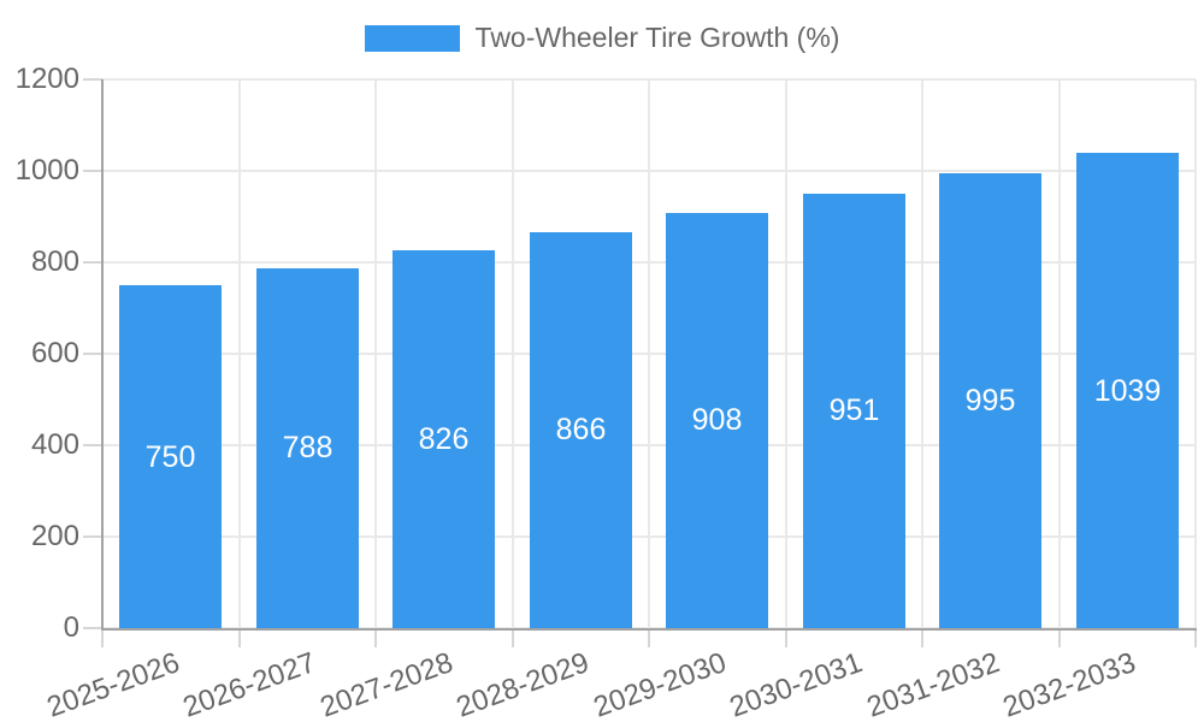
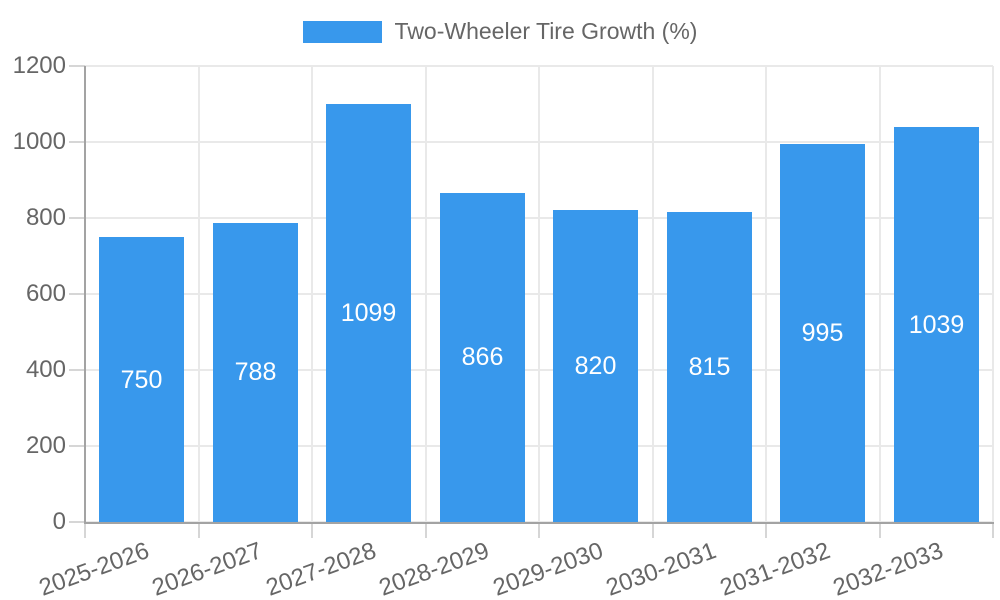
2027-2028: 826 -> 1099
2029-2030: 908 -> 820
2030-2031: 951 -> 815
